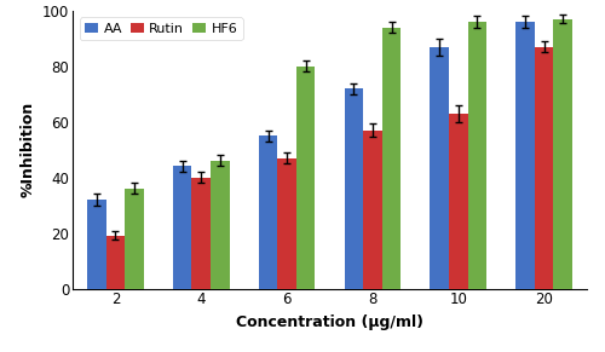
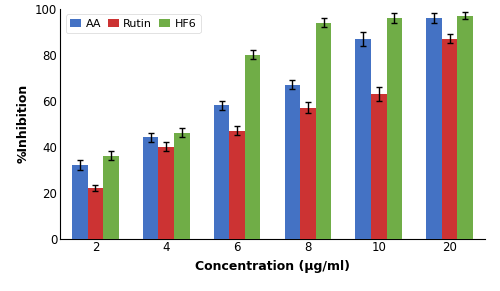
Rutin/2: 19 -> 22
AA/6: 55 -> 58
AA/8: 72 -> 67
